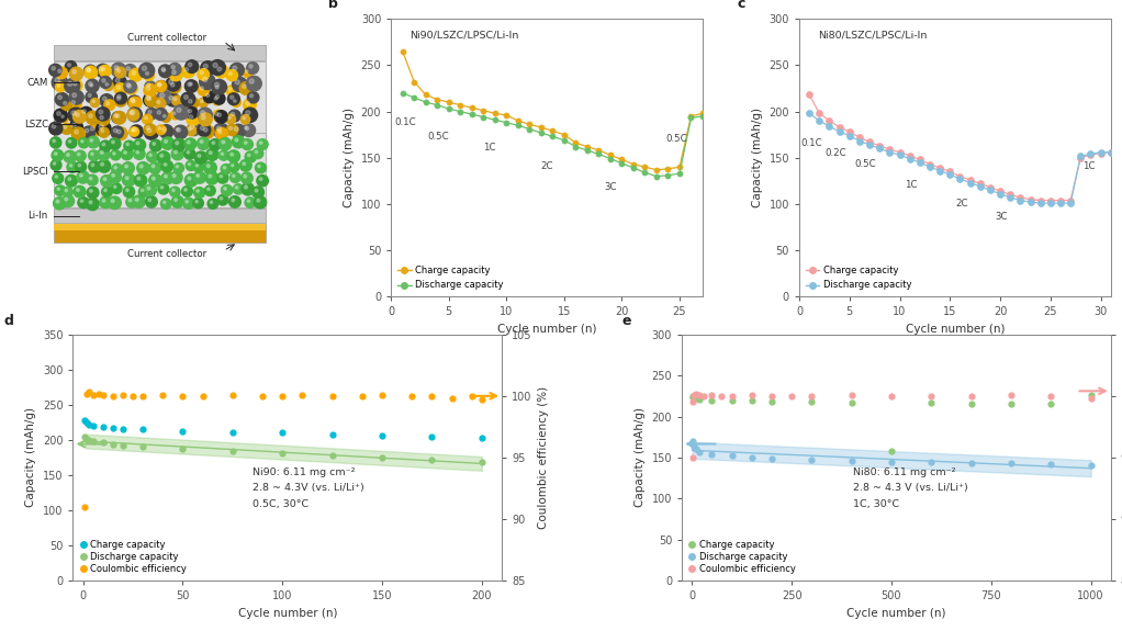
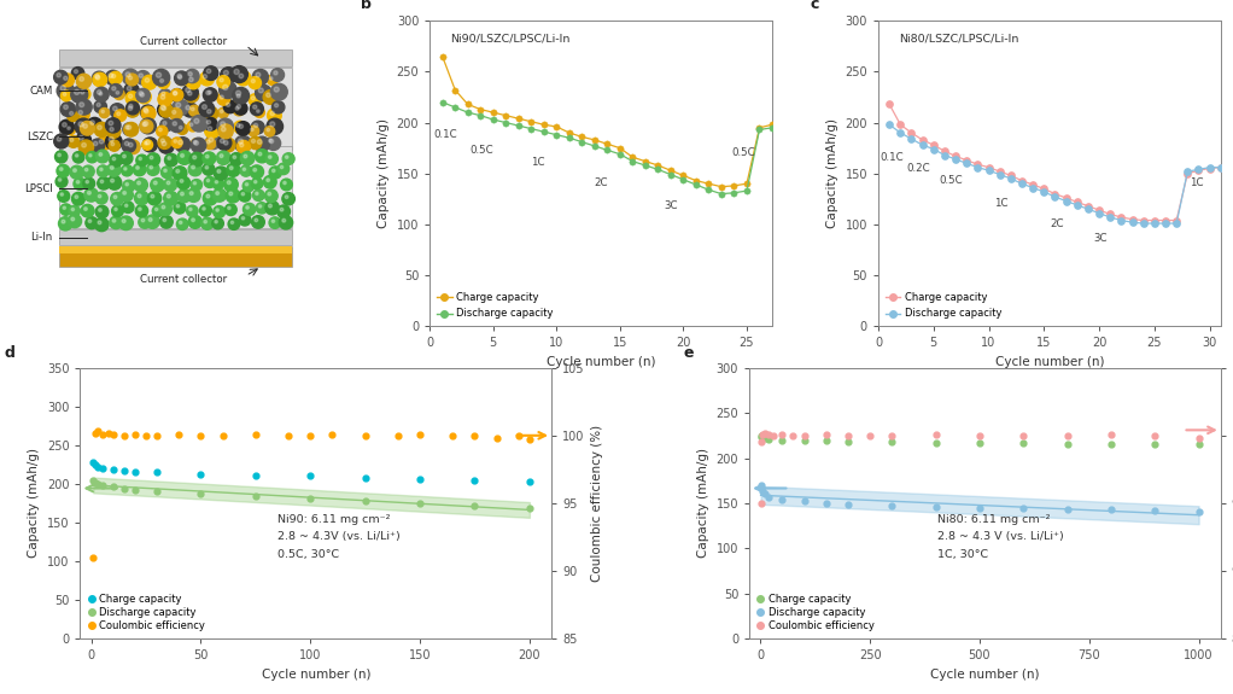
Charge capacity/500: 158 -> 217
Charge capacity/1000: 226 -> 215
